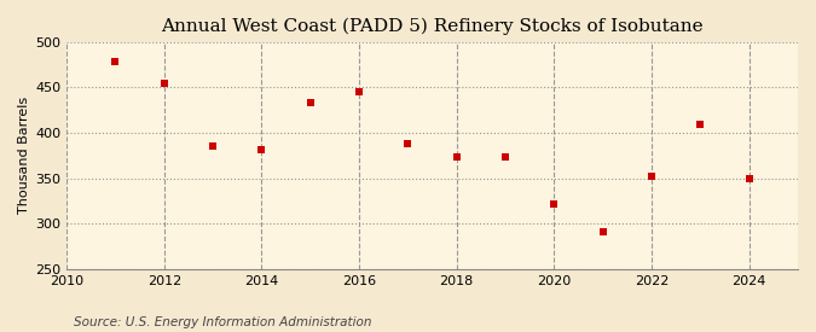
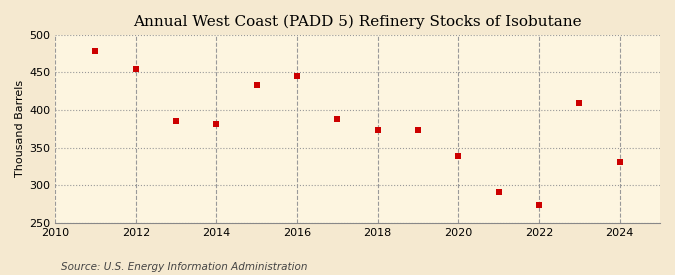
2020: 322 -> 339
2022: 352 -> 274
2024: 350 -> 331
